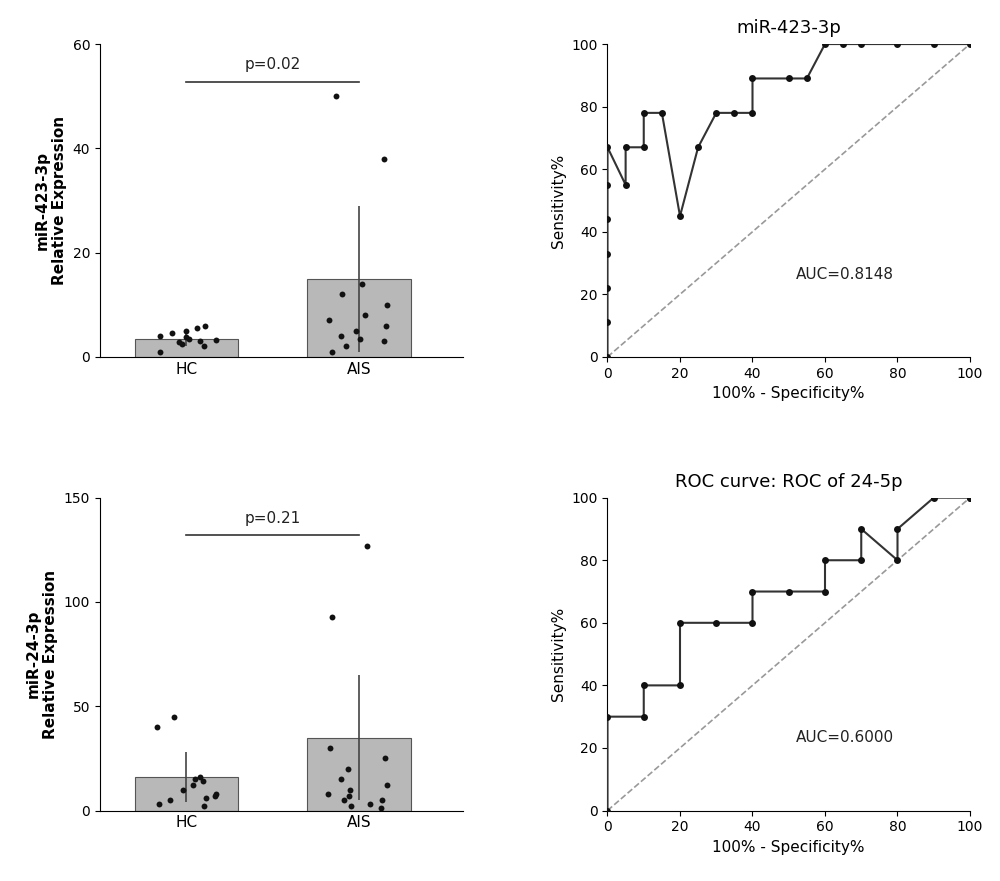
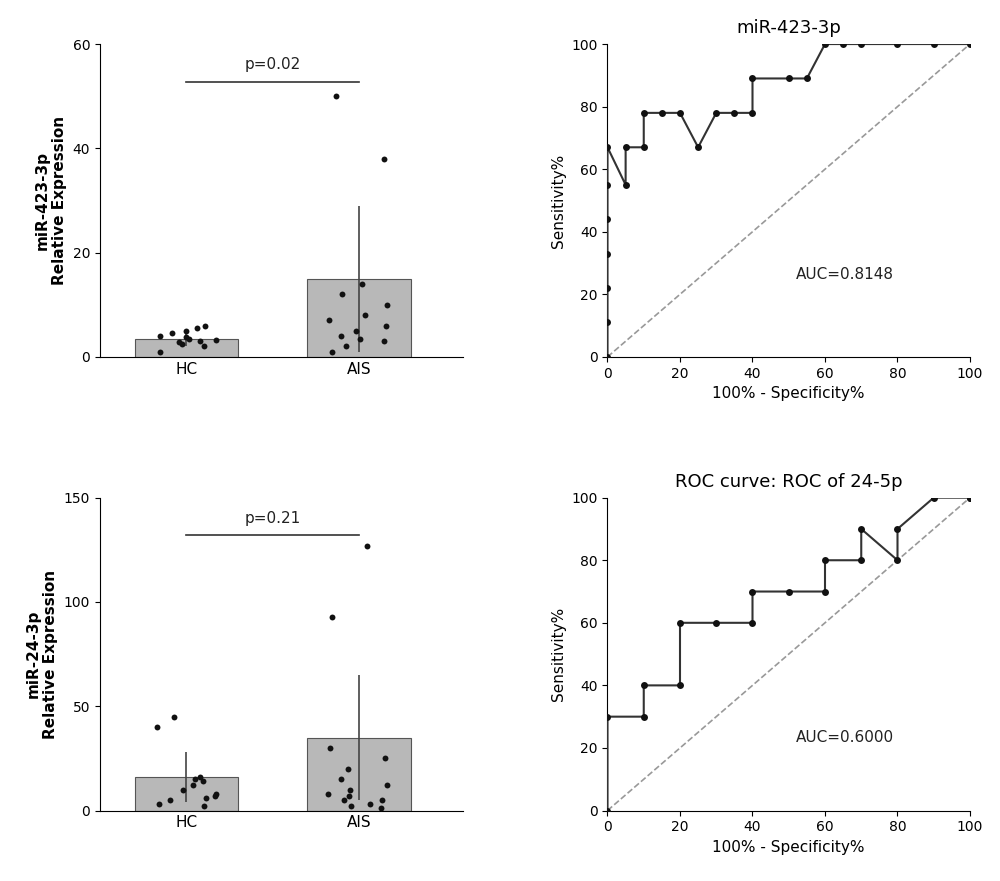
miR-423-3p/20: 45 -> 78
